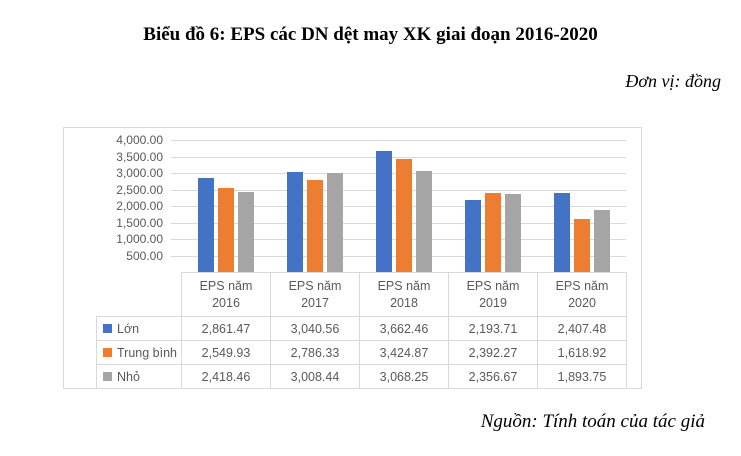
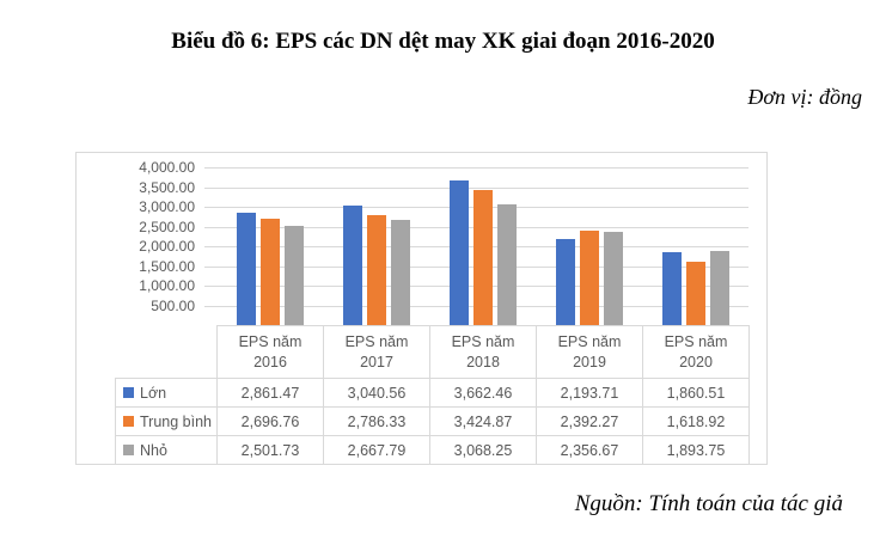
Trung bình/EPS năm 2016: 2,549.93 -> 2,696.76
Nhỏ/EPS năm 2016: 2,418.46 -> 2,501.73
Nhỏ/EPS năm 2017: 3,008.44 -> 2,667.79
Lớn/EPS năm 2020: 2,407.48 -> 1,860.51
